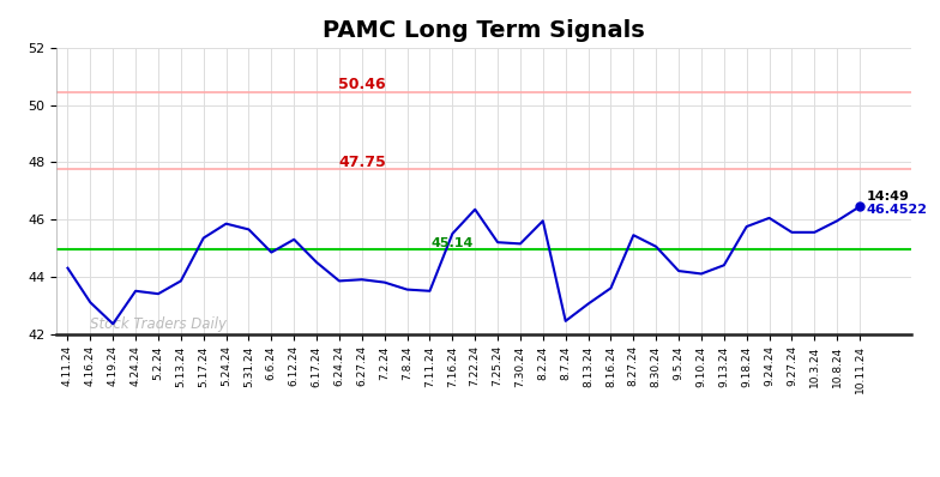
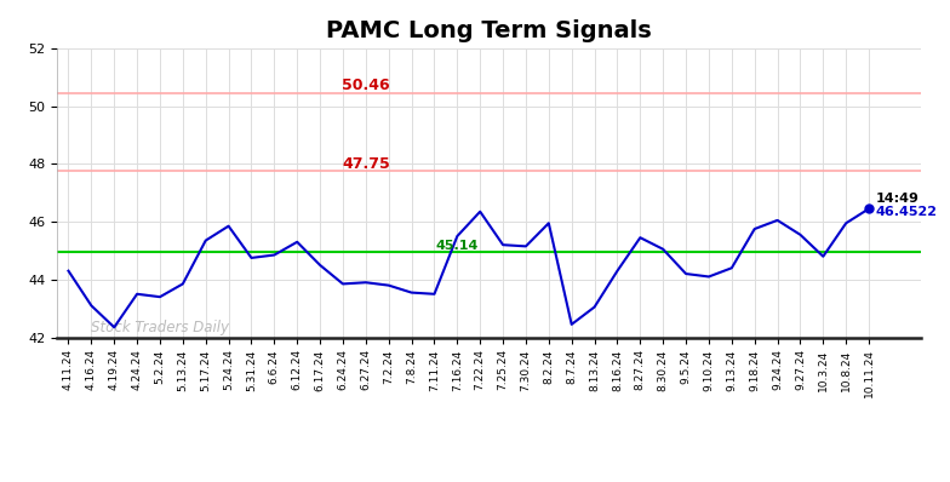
5.31.24: 45.65 -> 44.75
8.16.24: 43.60 -> 44.30
10.3.24: 45.55 -> 44.80
